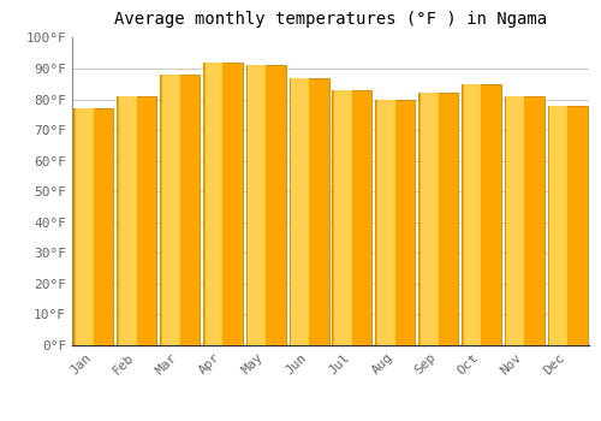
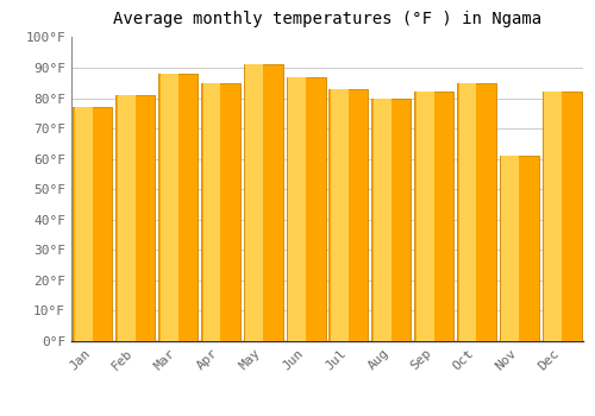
Apr: 92°F -> 85°F
Nov: 81°F -> 61°F
Dec: 78°F -> 82°F
